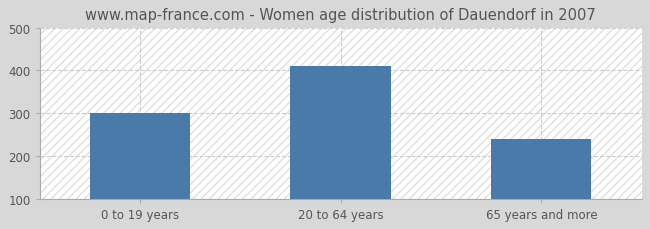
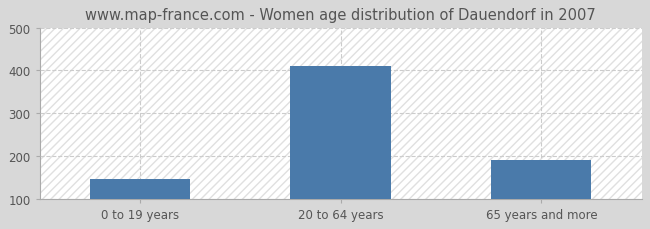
0 to 19 years: 300 -> 145
65 years and more: 240 -> 190
